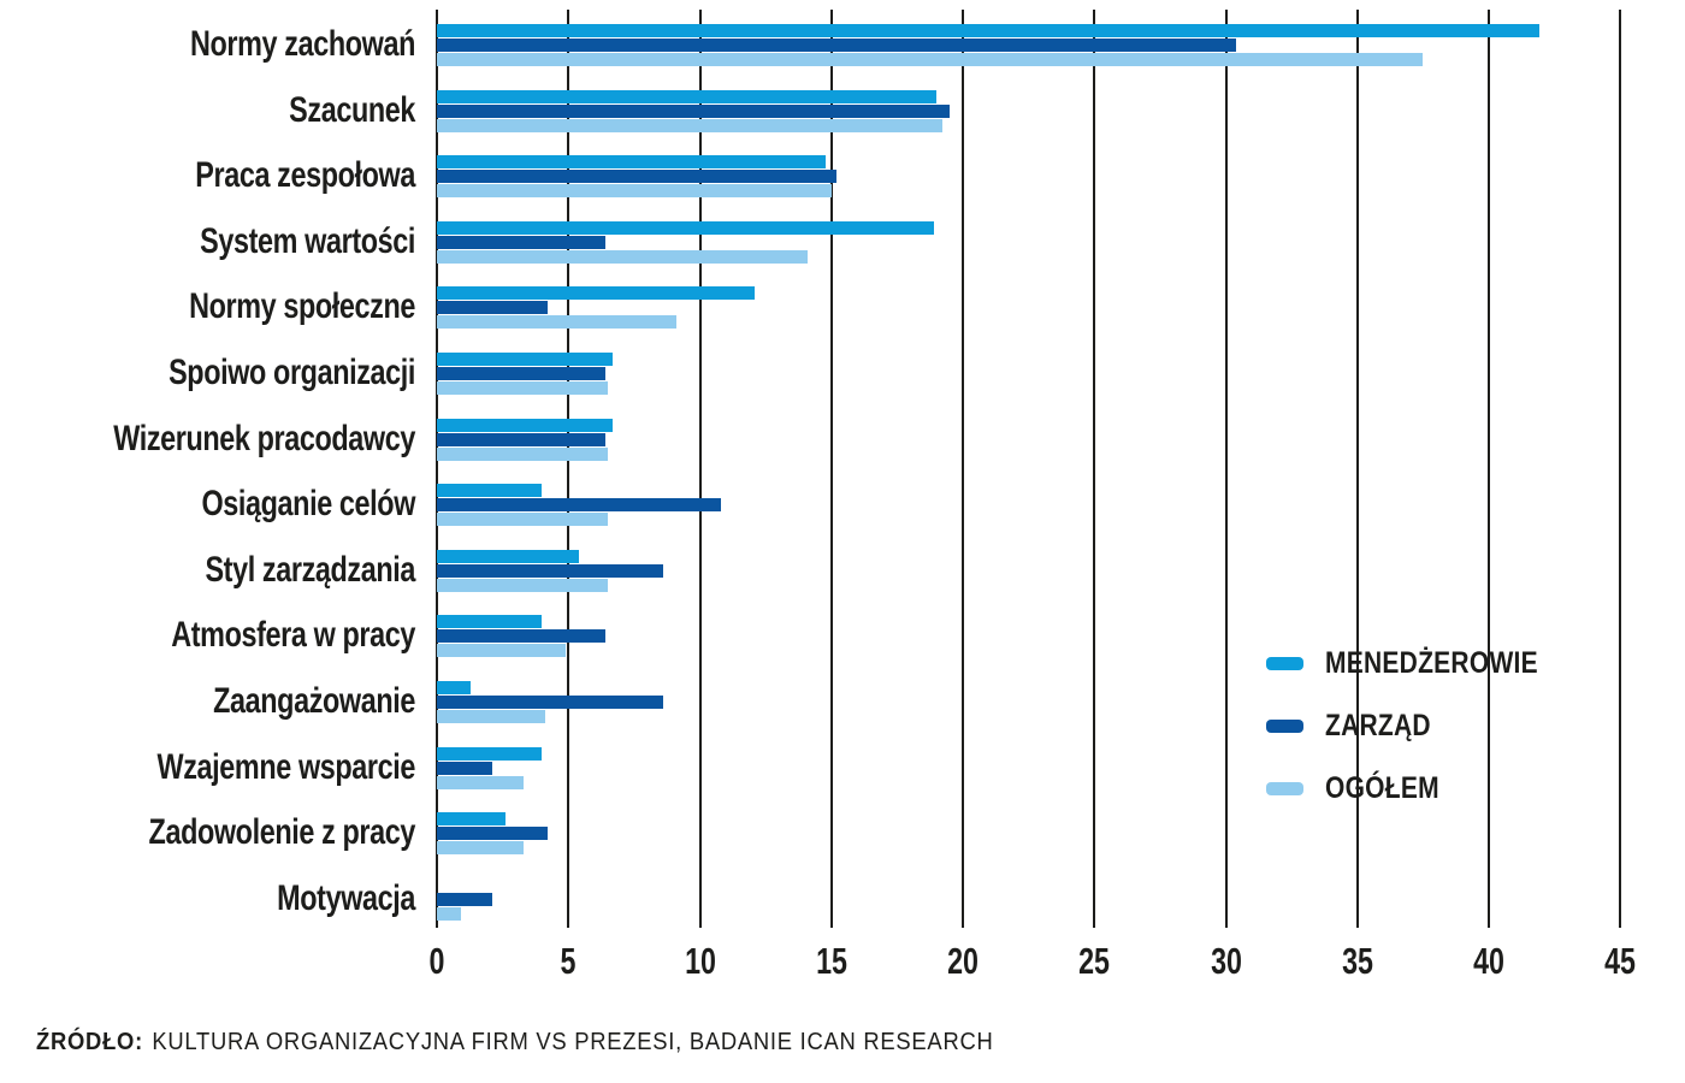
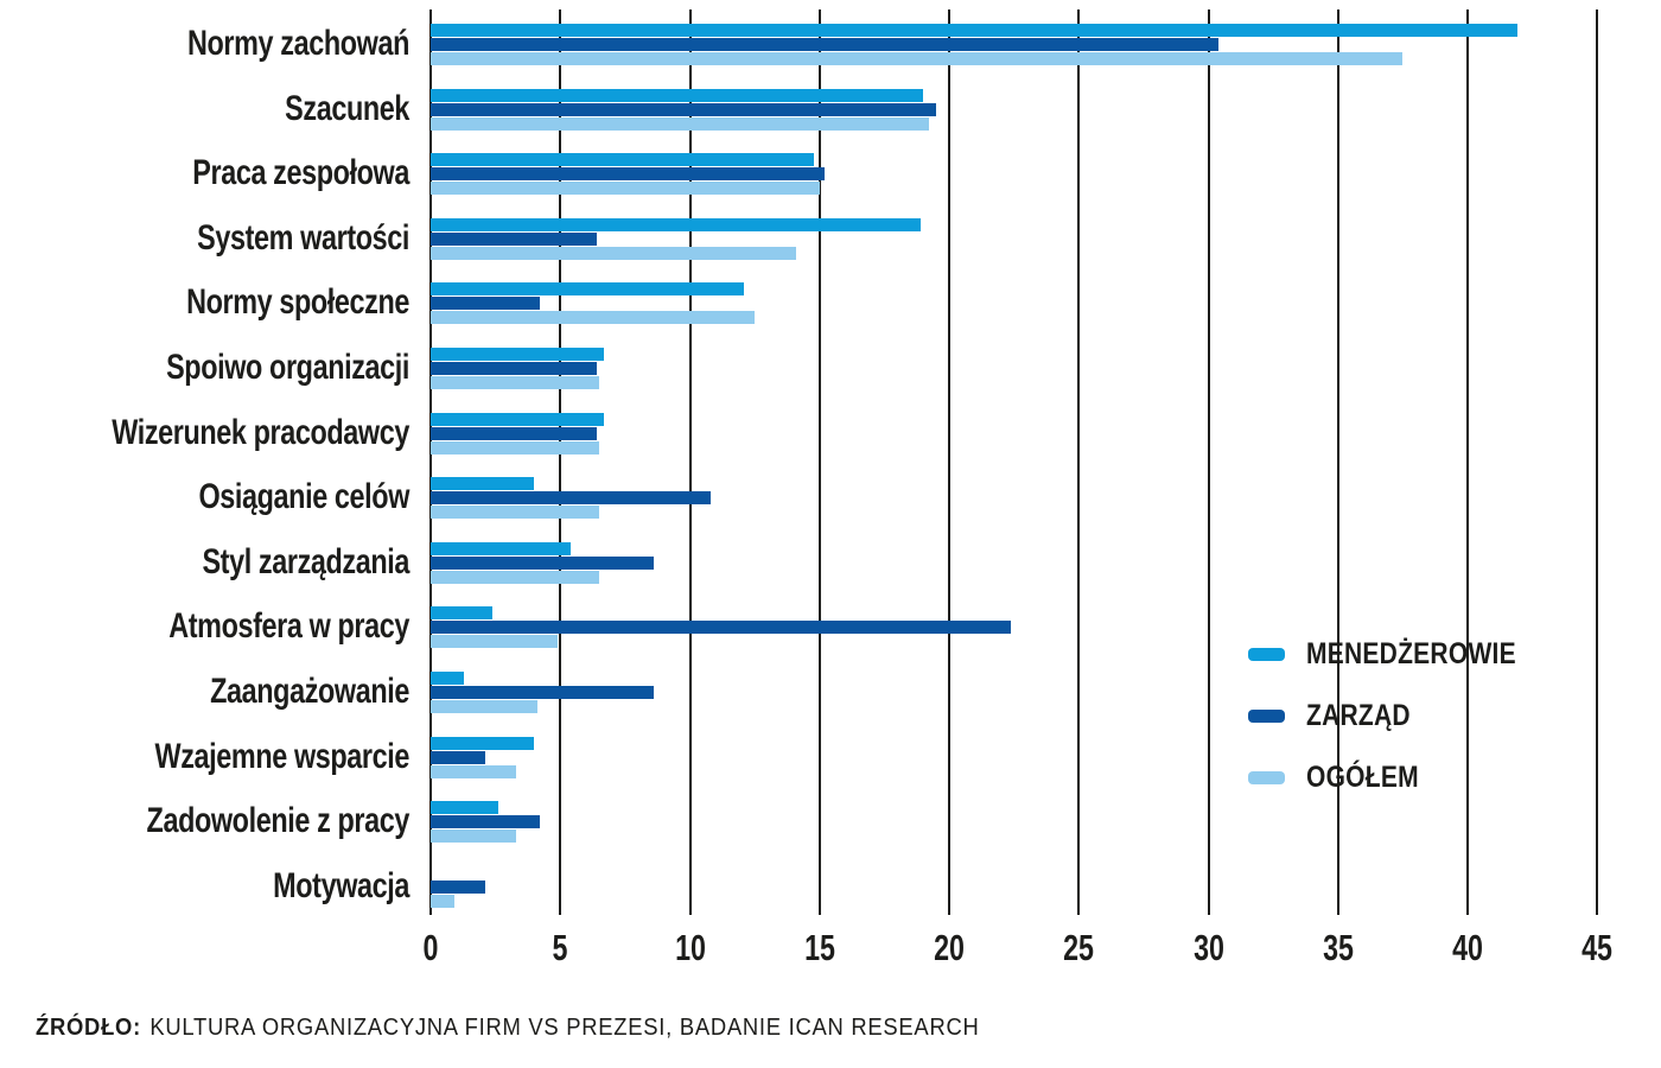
OGÓŁEM/Normy społeczne: 9.1 -> 12.5
MENEDŻEROWIE/Atmosfera w pracy: 4.0 -> 2.4
ZARZĄD/Atmosfera w pracy: 6.4 -> 22.4
